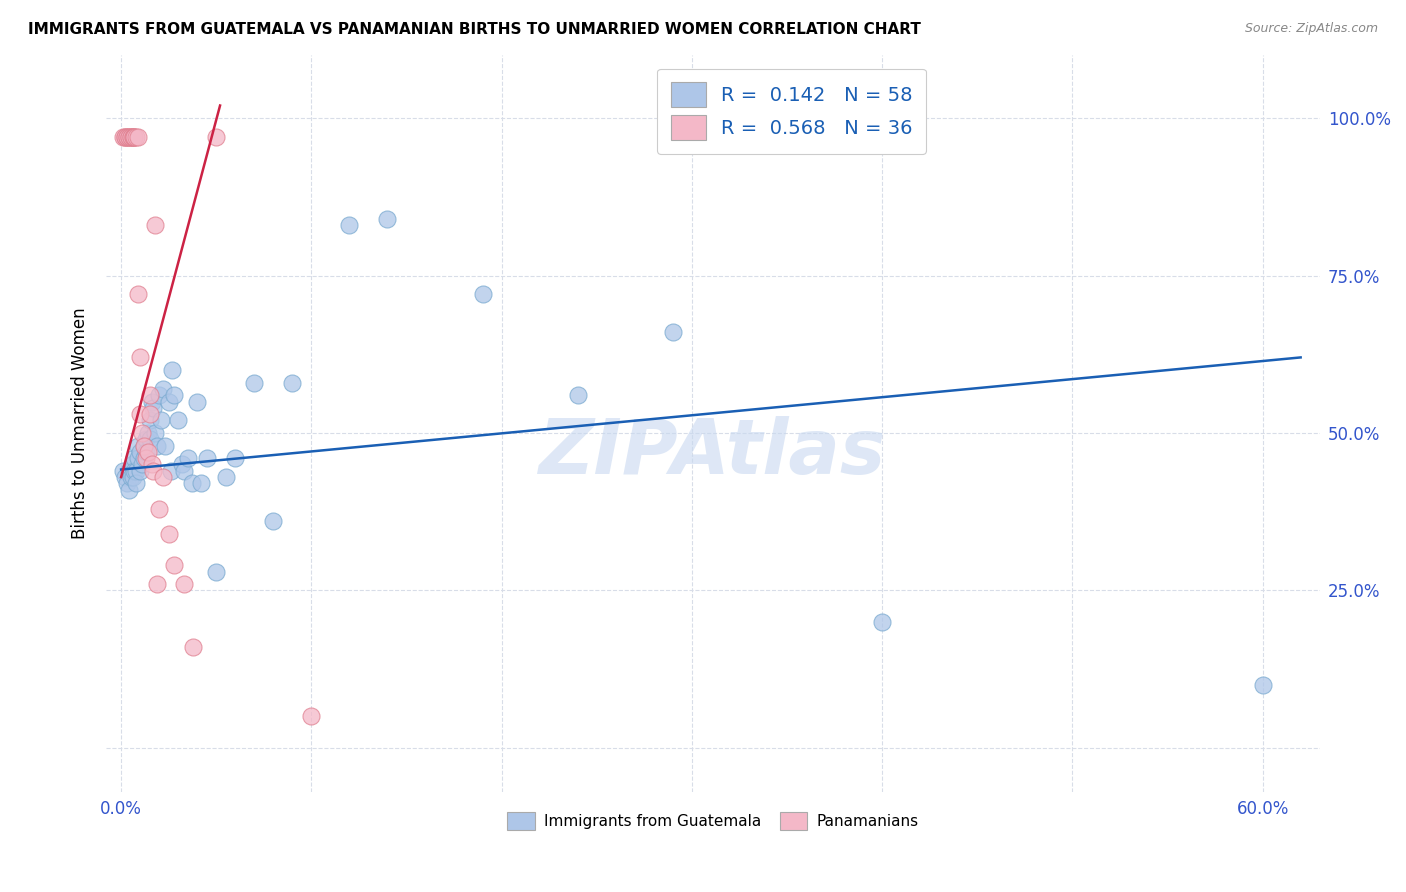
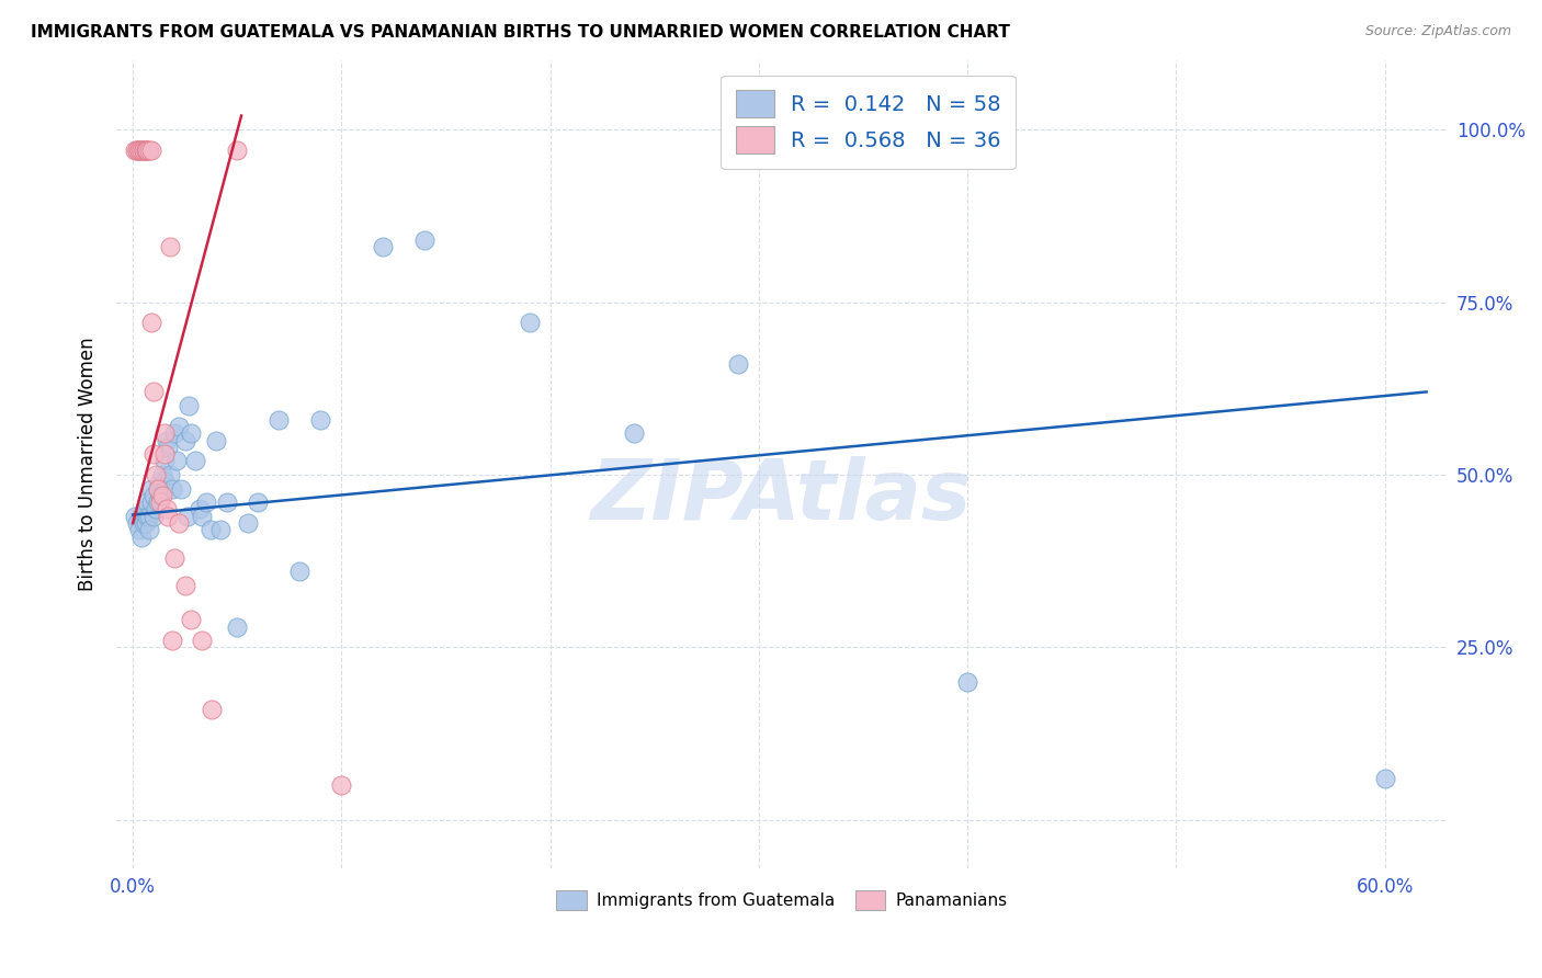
Immigrants from Guatemala/60.0%: 10% -> 6%
